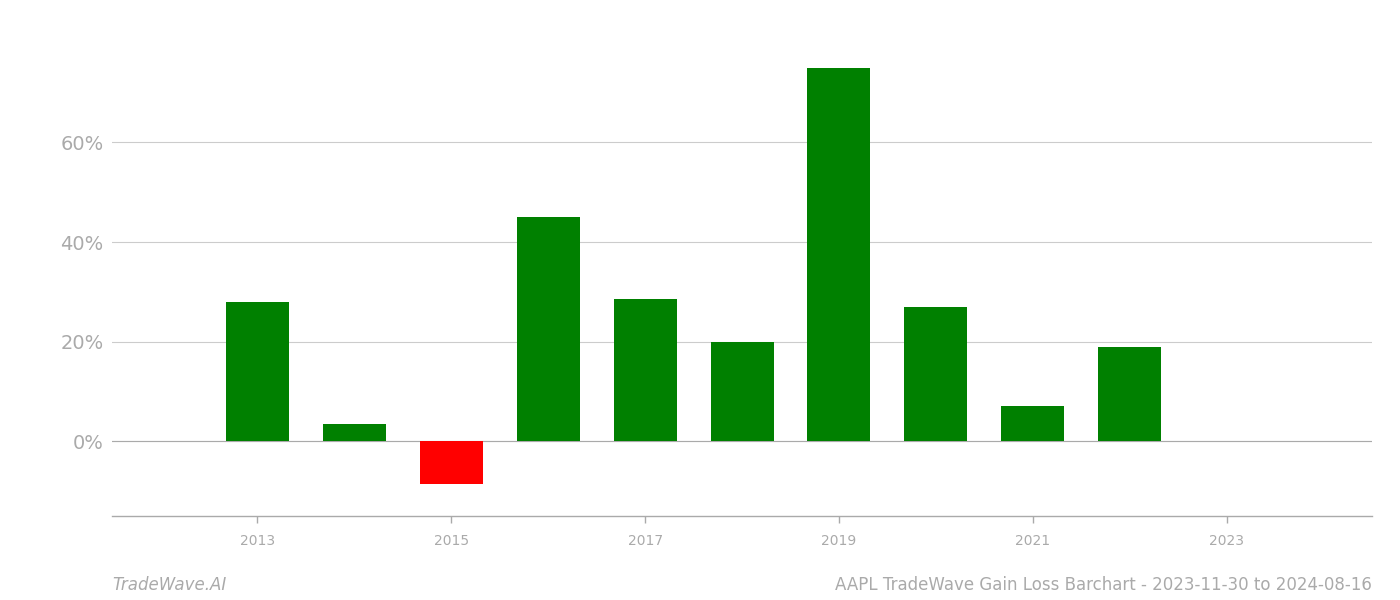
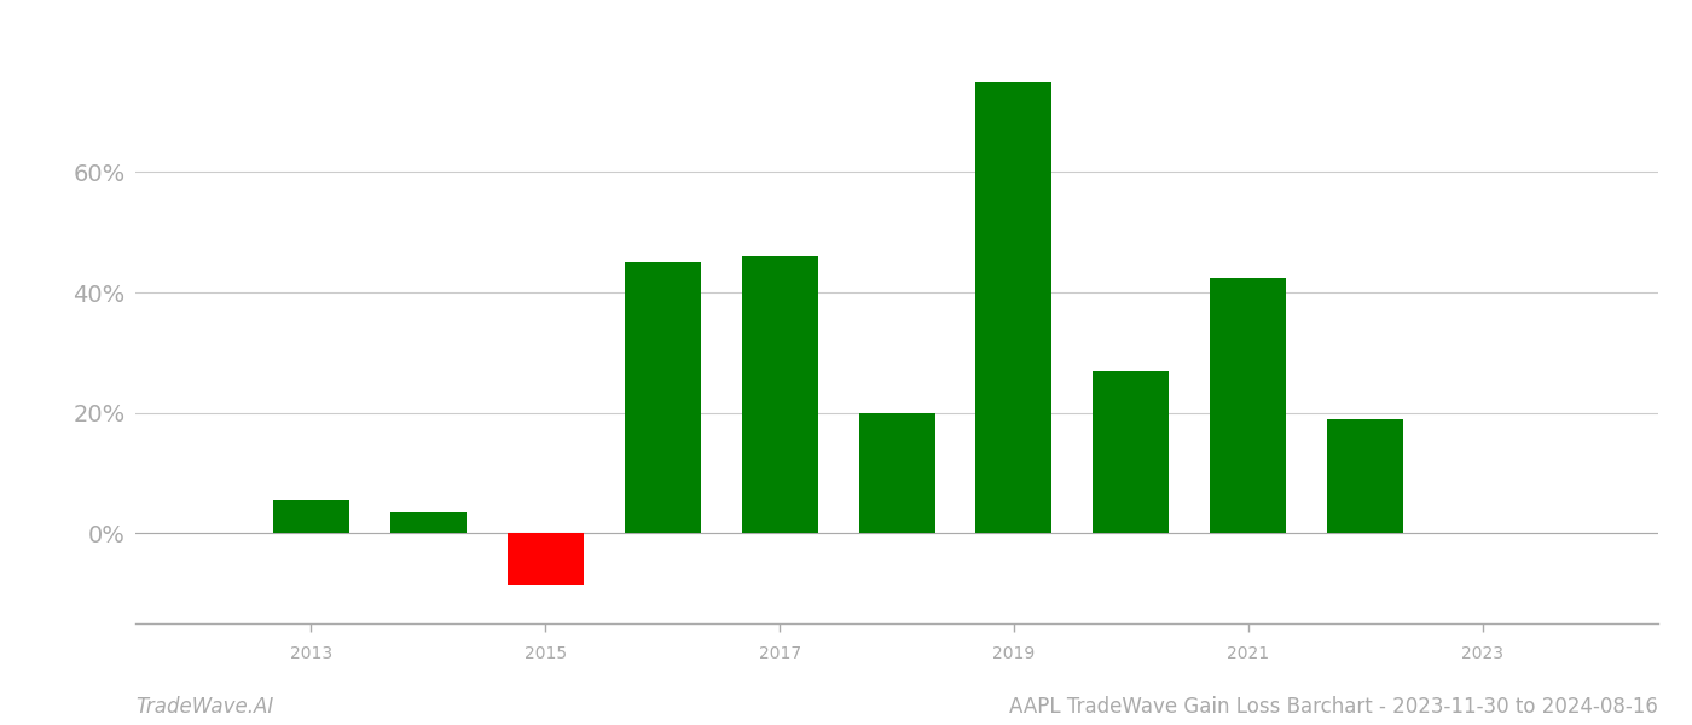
2013: 28.0% -> 5.5%
2017: 28.5% -> 46.0%
2021: 7.0% -> 42.5%
